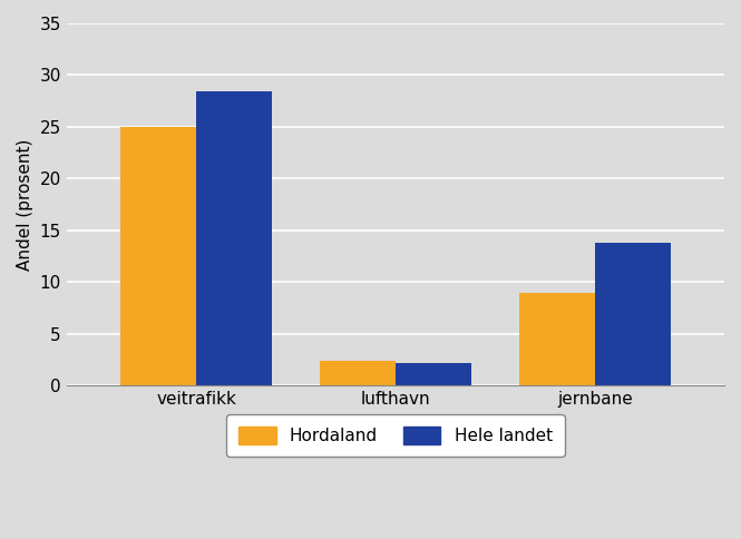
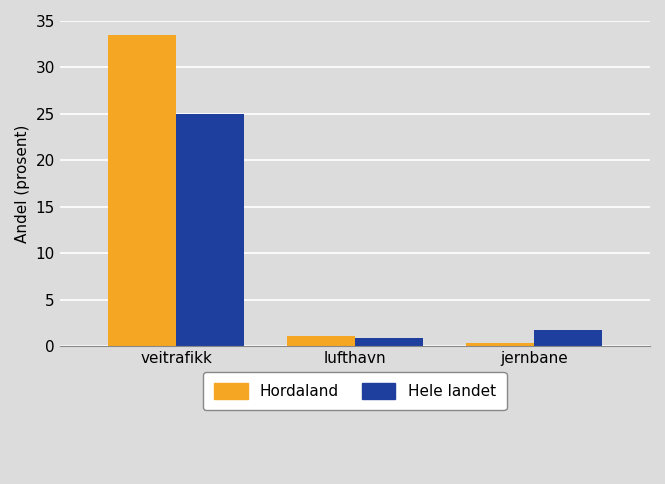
Hordaland/veitrafikk: 25.0 -> 33.5
Hele landet/veitrafikk: 28.4 -> 25.0
Hordaland/lufthavn: 2.4 -> 1.1
Hele landet/lufthavn: 2.2 -> 0.9
Hordaland/jernbane: 9.0 -> 0.3
Hele landet/jernbane: 13.8 -> 1.7
